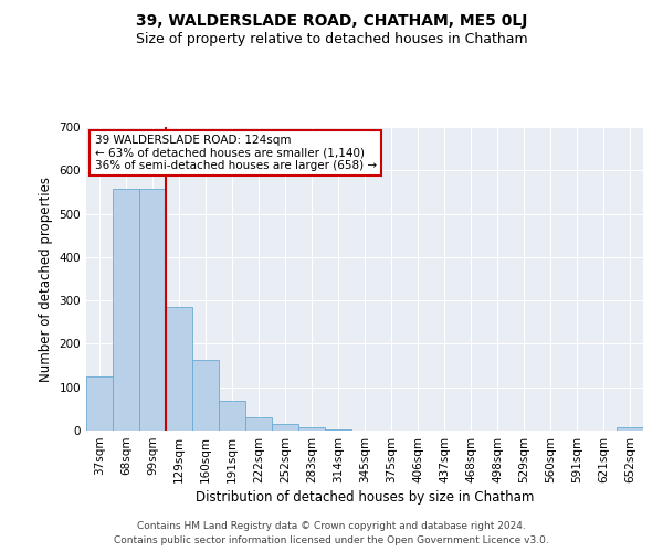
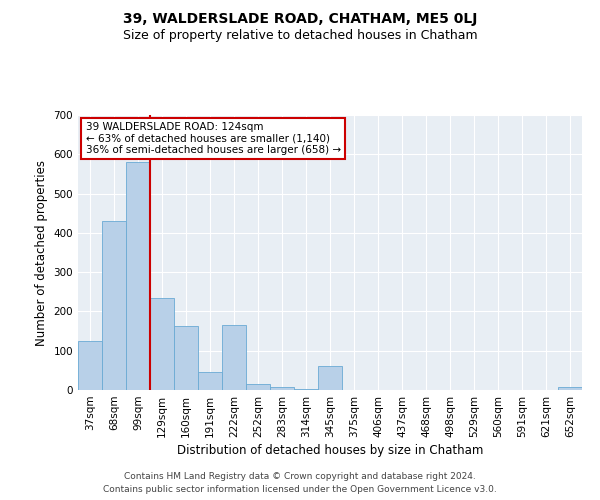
68sqm: 558 -> 430
99sqm: 558 -> 580
129sqm: 285 -> 235
191sqm: 68 -> 45
222sqm: 30 -> 165
345sqm: 1 -> 60
